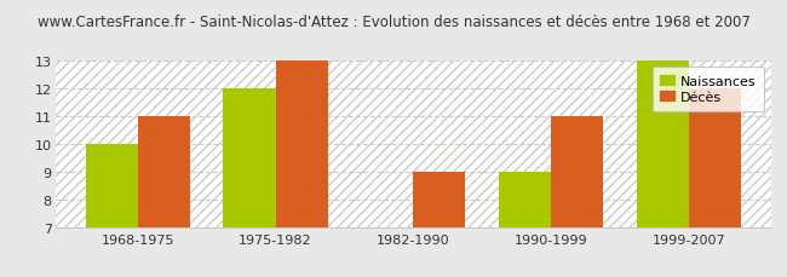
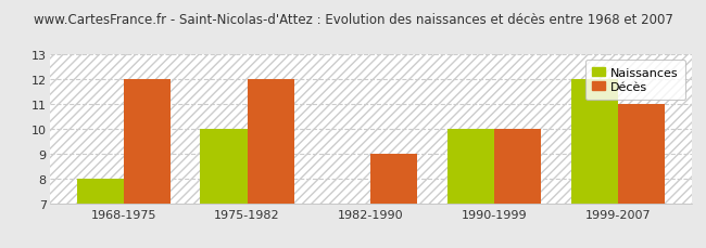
Naissances/1968-1975: 10 -> 8
Décès/1968-1975: 11 -> 12
Naissances/1975-1982: 12 -> 10
Décès/1975-1982: 13 -> 12
Naissances/1990-1999: 9 -> 10
Décès/1990-1999: 11 -> 10
Naissances/1999-2007: 13 -> 12
Décès/1999-2007: 12 -> 11
